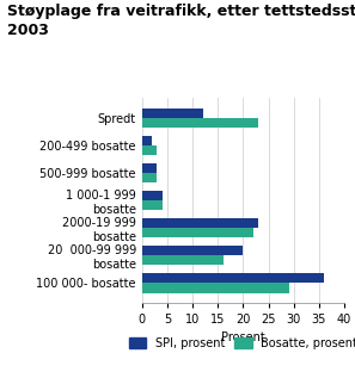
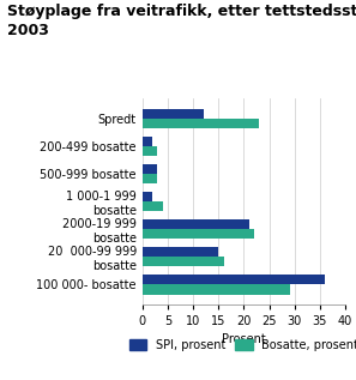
SPI, prosent/1 000-1 999 bosatte: 4 -> 2
SPI, prosent/2000-19 999 bosatte: 23 -> 21
SPI, prosent/20 000-99 999 bosatte: 20 -> 15
